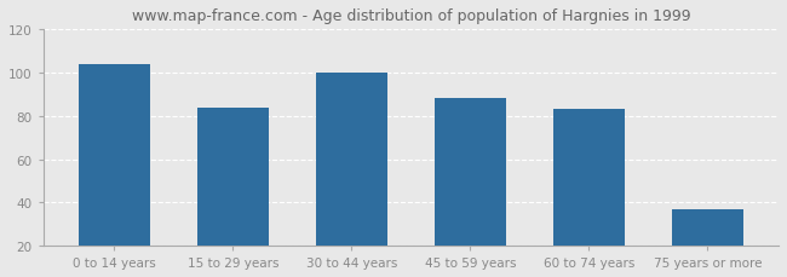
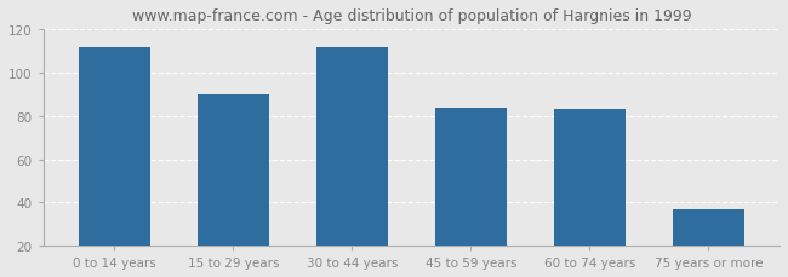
0 to 14 years: 104 -> 112
15 to 29 years: 84 -> 90
30 to 44 years: 100 -> 112
45 to 59 years: 88 -> 84
